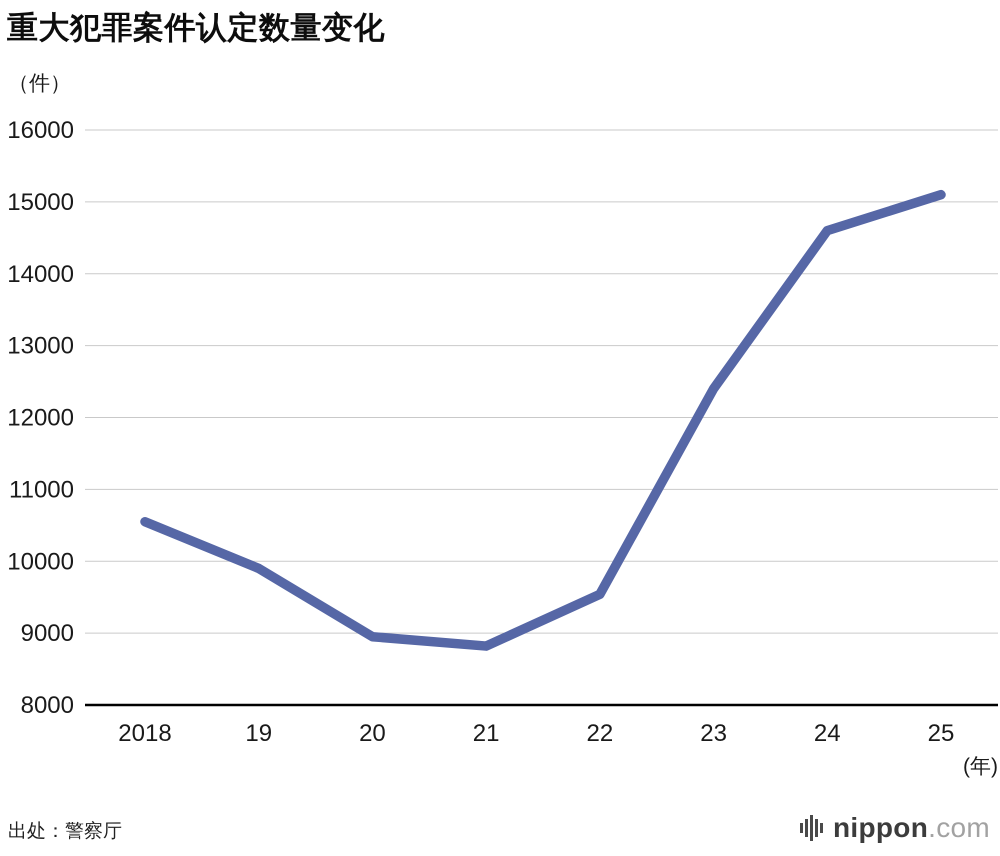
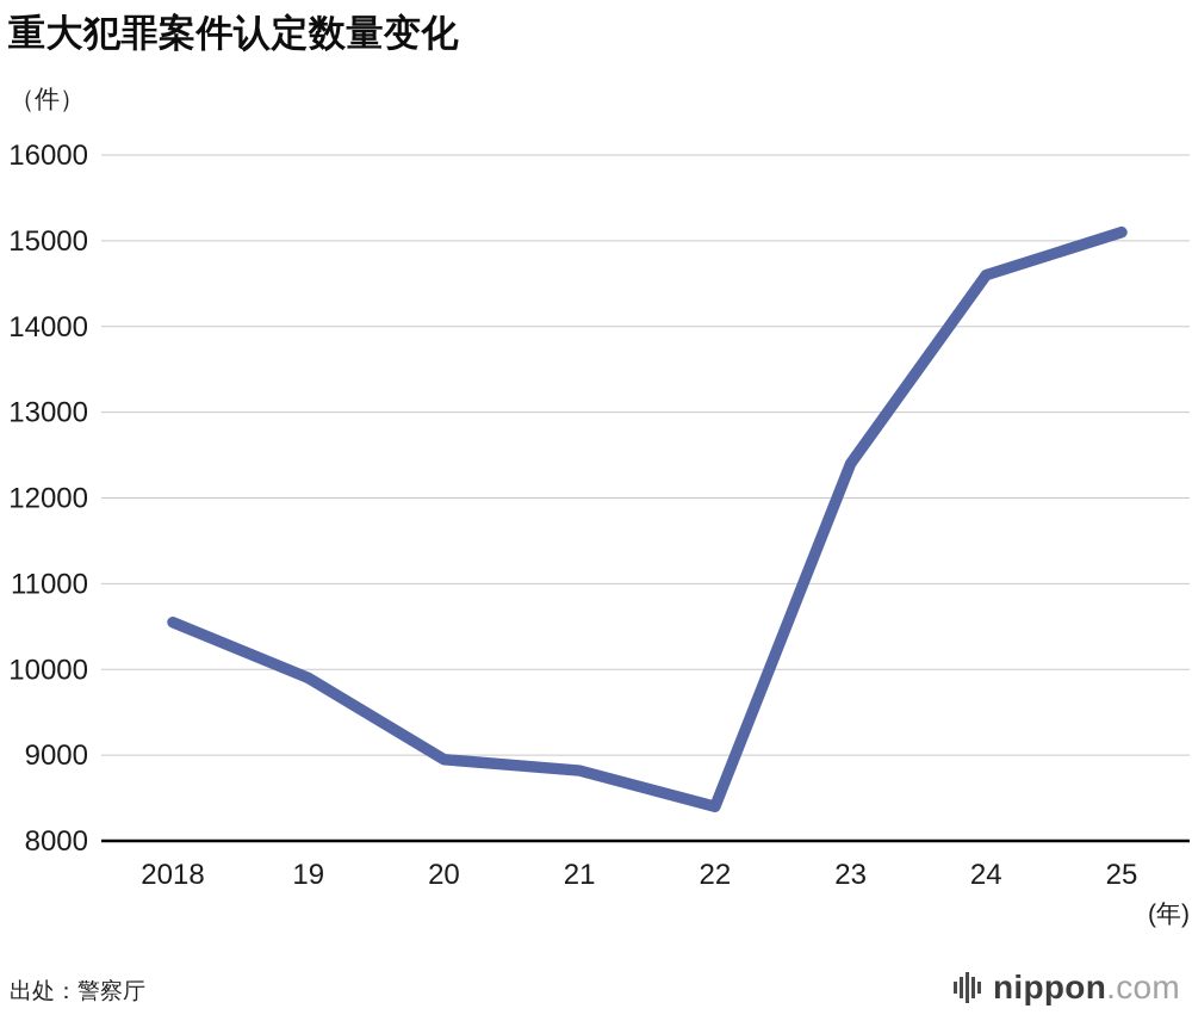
22: 9500 -> 8400
